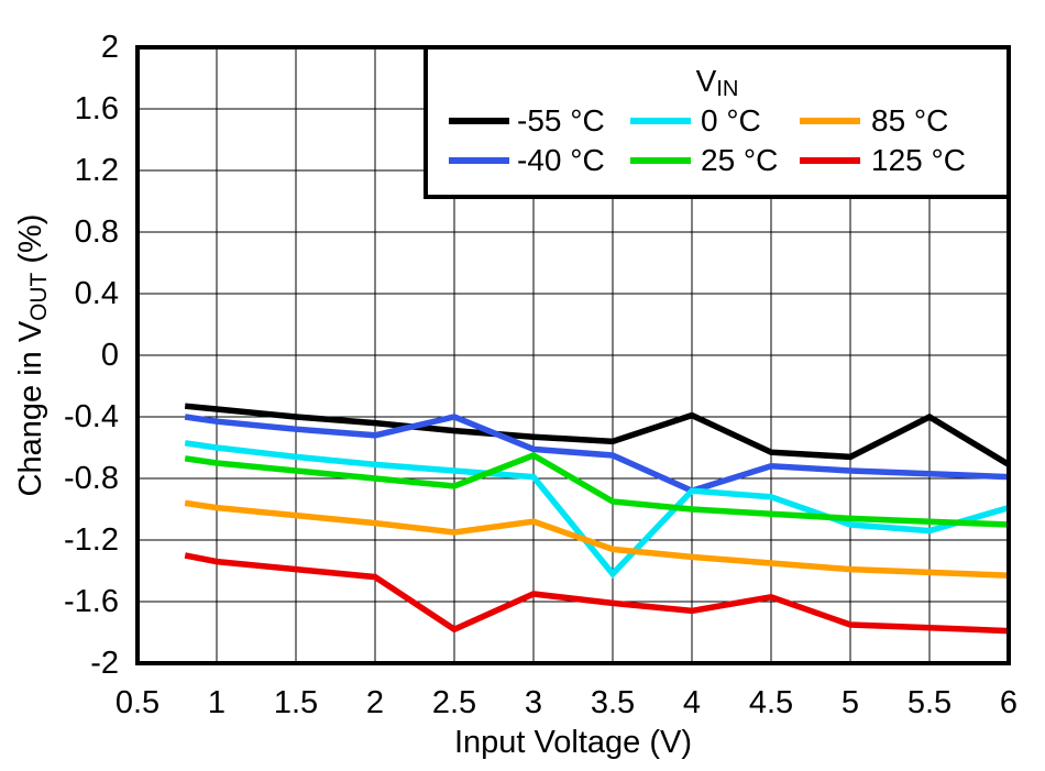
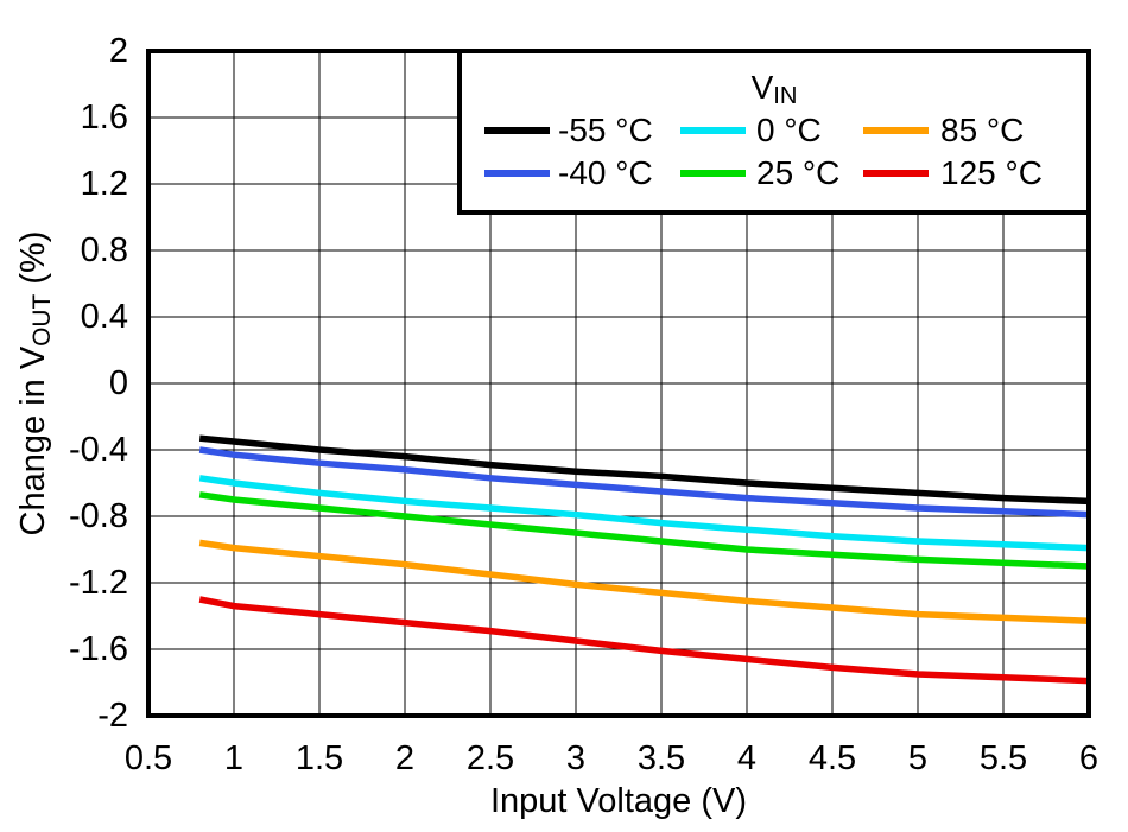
-40 °C/2.5: -0.40 -> -0.57
125 °C/2.5: -1.78 -> -1.49
25 °C/3: -0.65 -> -0.90
85 °C/3: -1.08 -> -1.21
0 °C/3.5: -1.42 -> -0.84
-55 °C/4: -0.39 -> -0.60
-40 °C/4: -0.88 -> -0.69
125 °C/4.5: -1.57 -> -1.71
0 °C/5: -1.10 -> -0.95
-55 °C/5.5: -0.40 -> -0.69
0 °C/5.5: -1.14 -> -0.97
